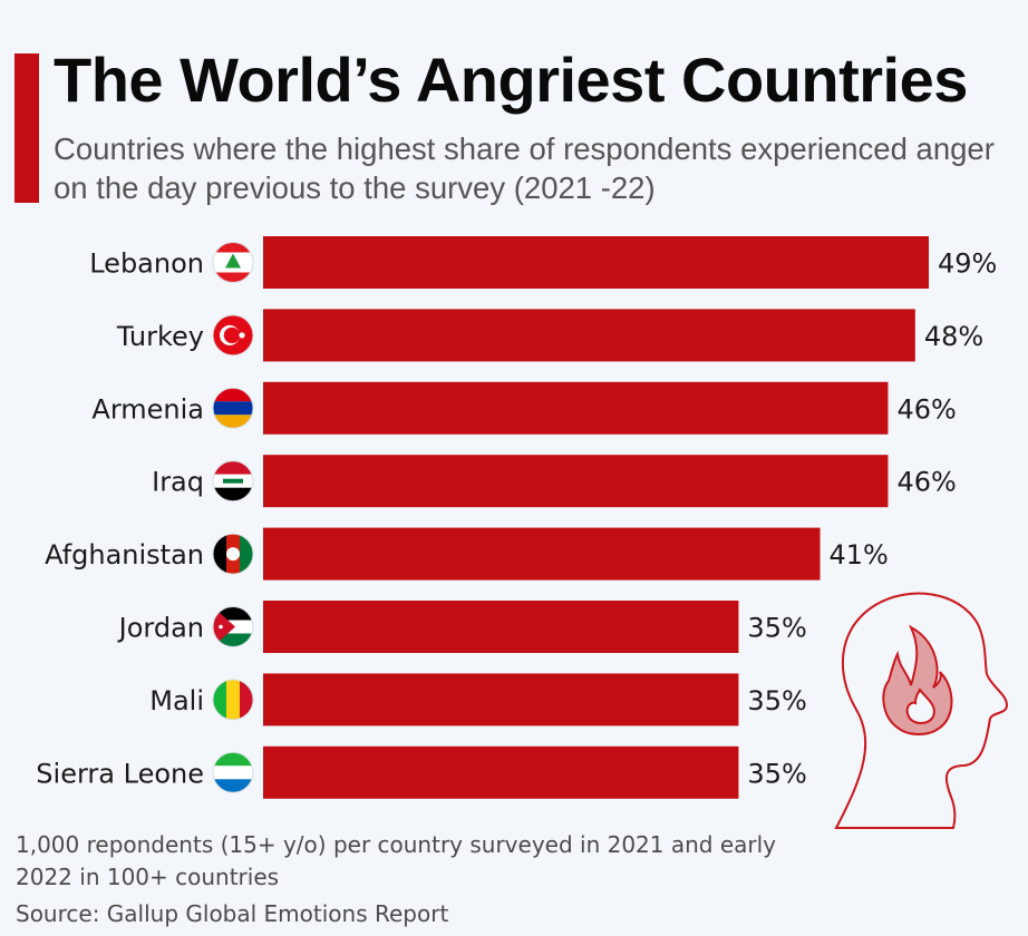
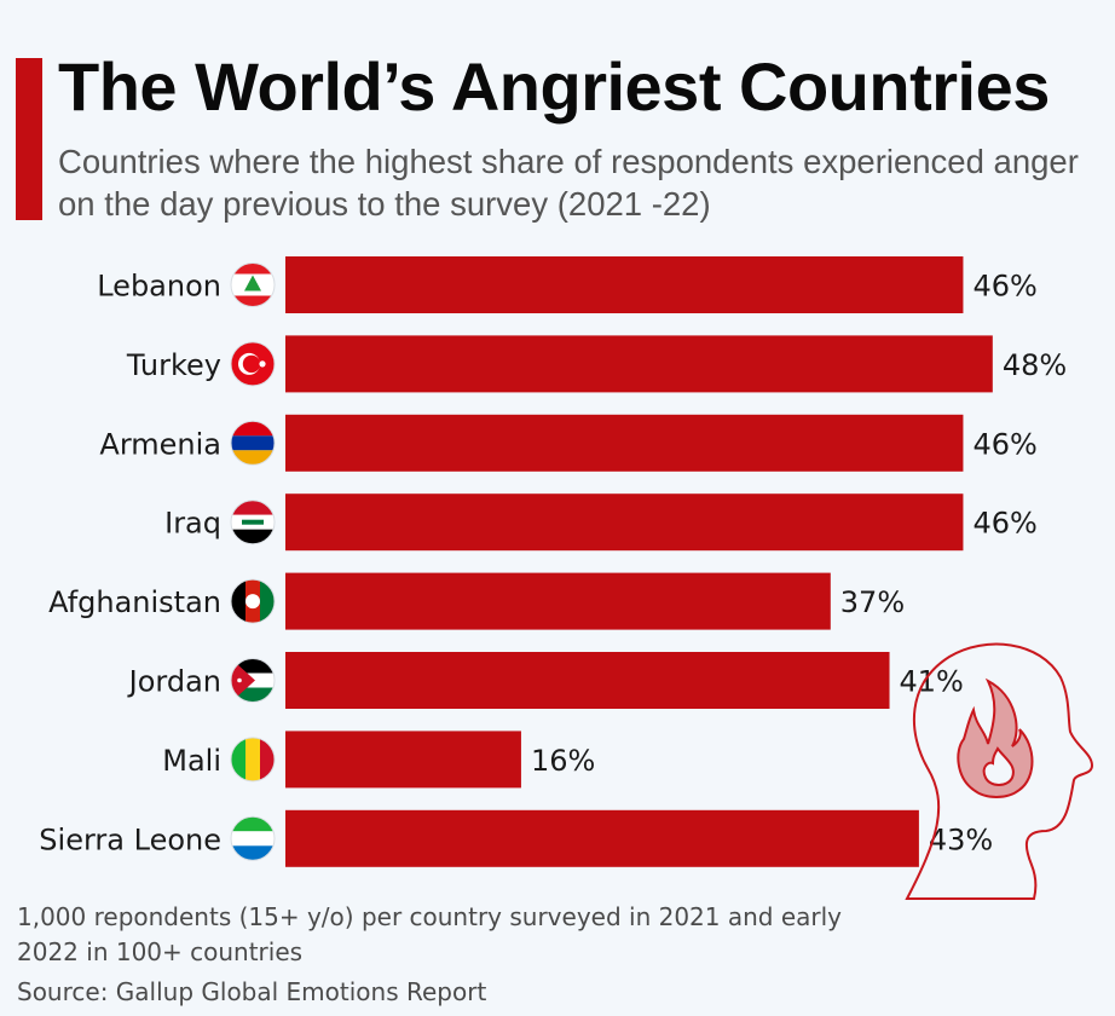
Lebanon: 49% -> 46%
Afghanistan: 41% -> 37%
Jordan: 35% -> 41%
Mali: 35% -> 16%
Sierra Leone: 35% -> 43%
